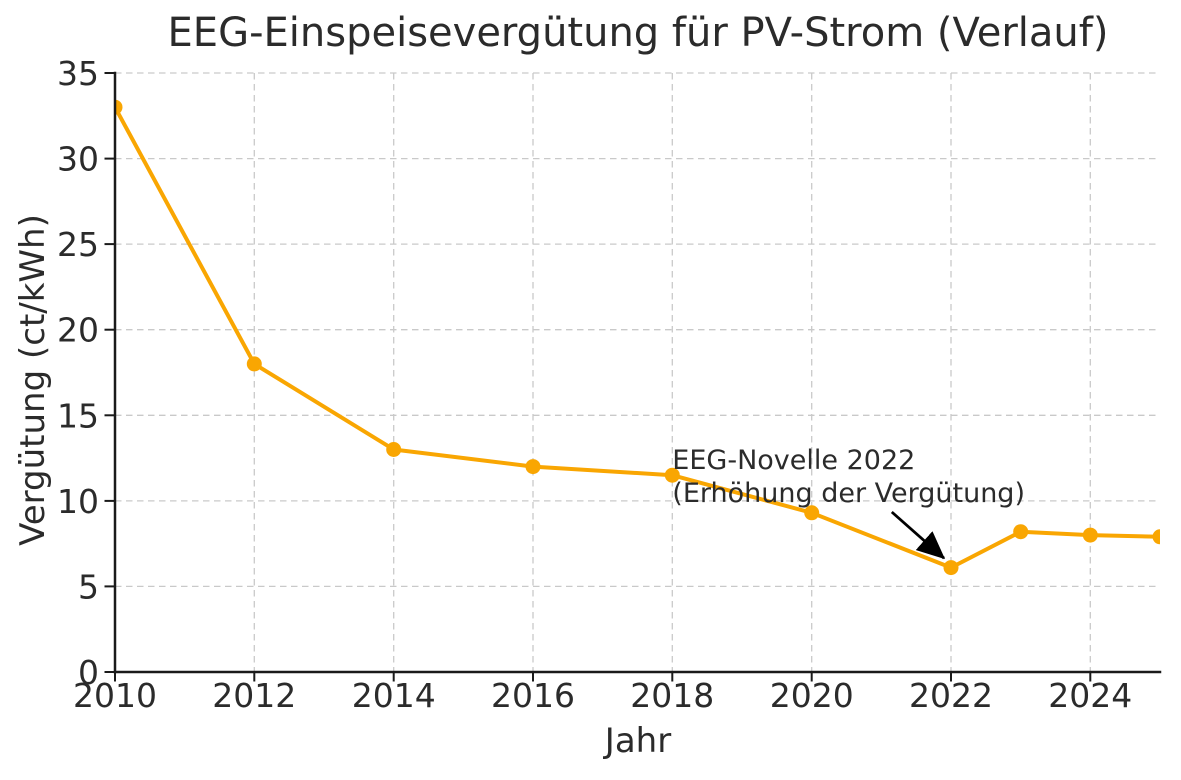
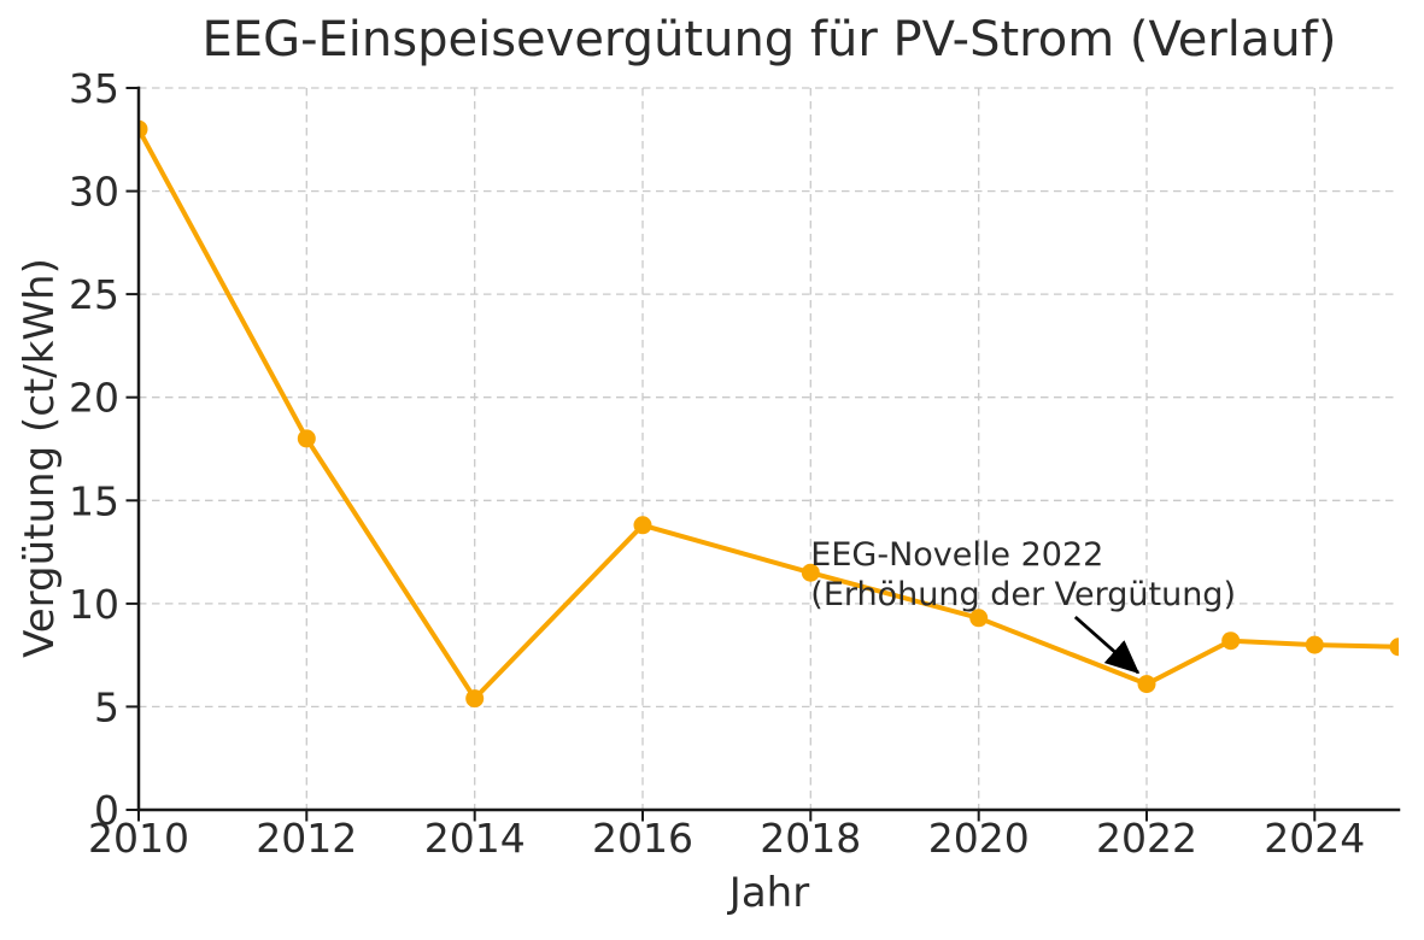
2014: 13.0 -> 5.4
2016: 12.0 -> 13.8
